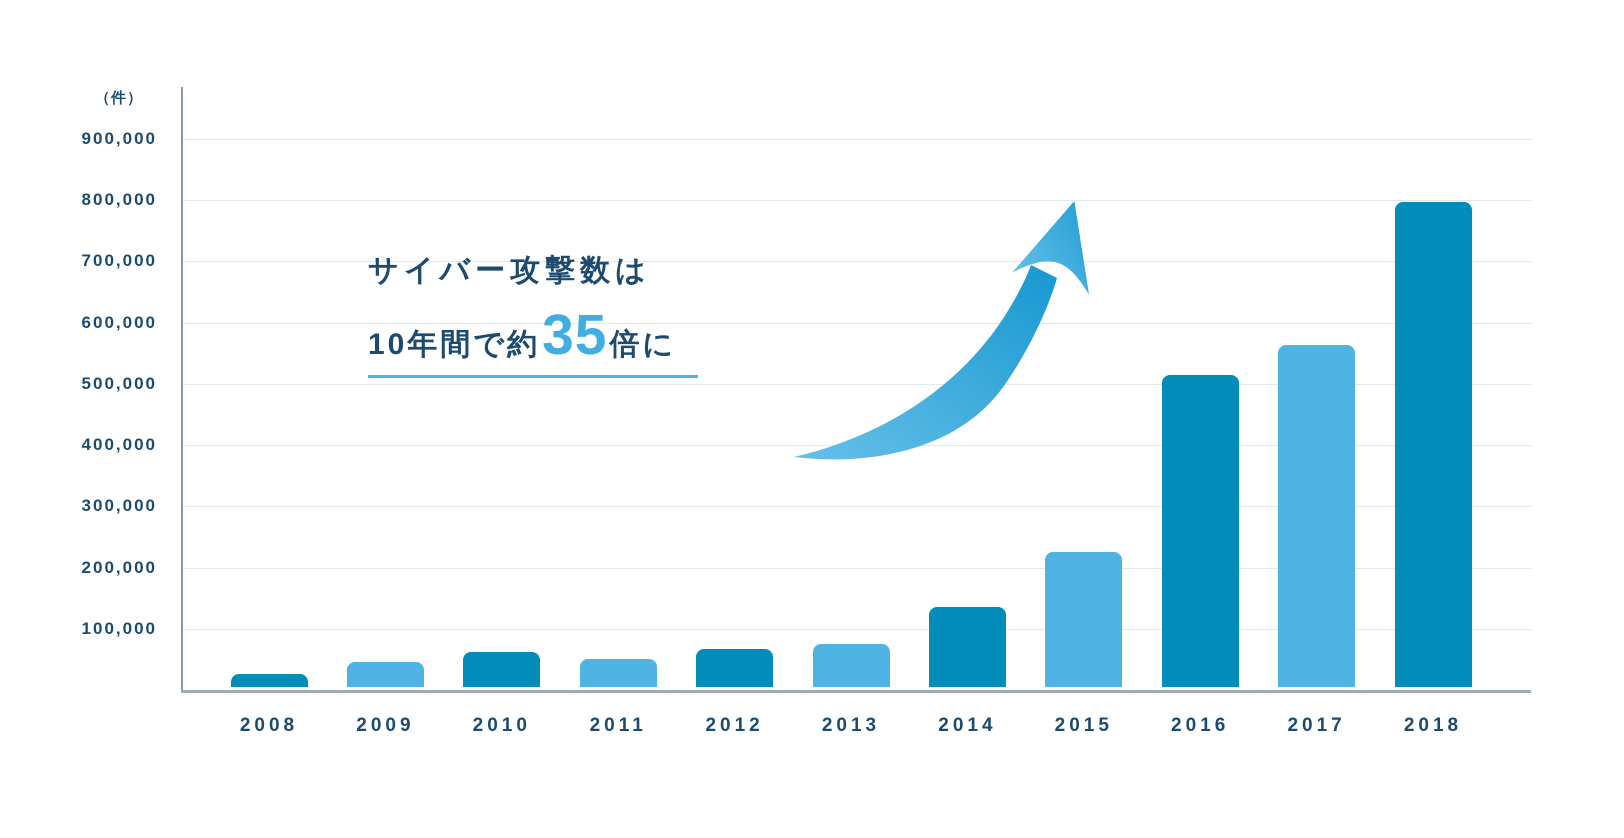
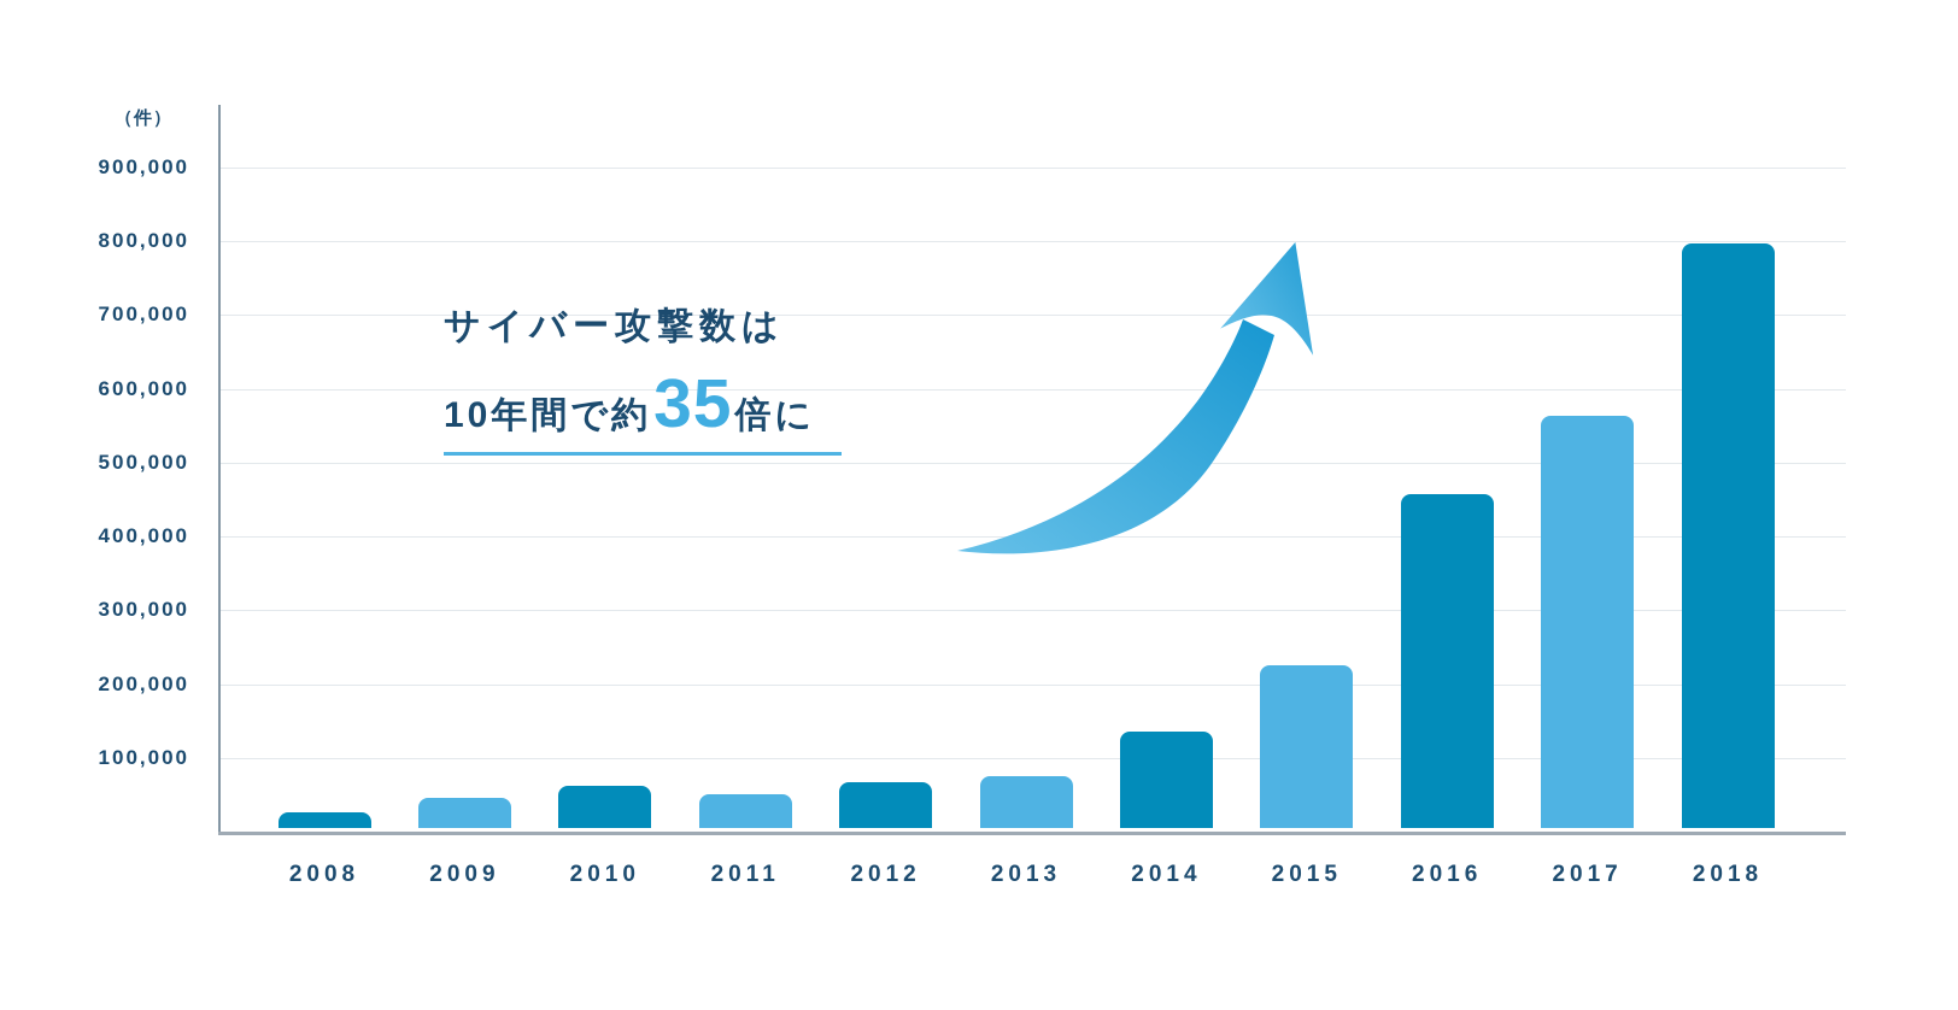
2016: 510000 -> 450000
